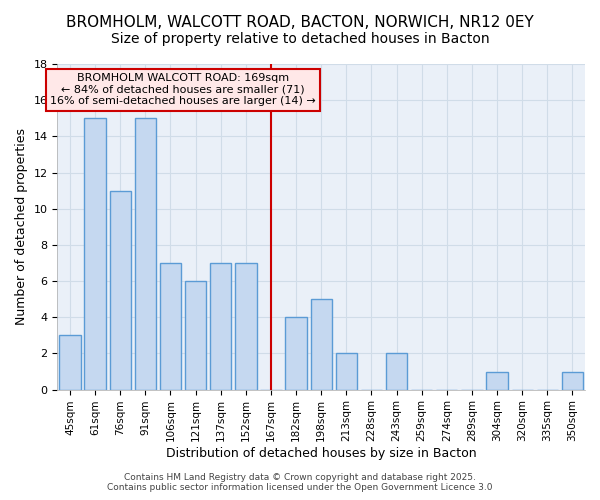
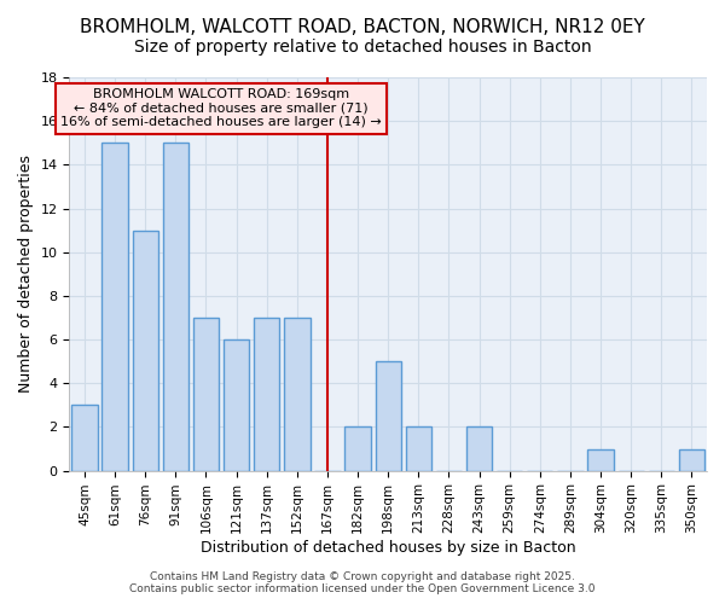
182sqm: 4 -> 2
